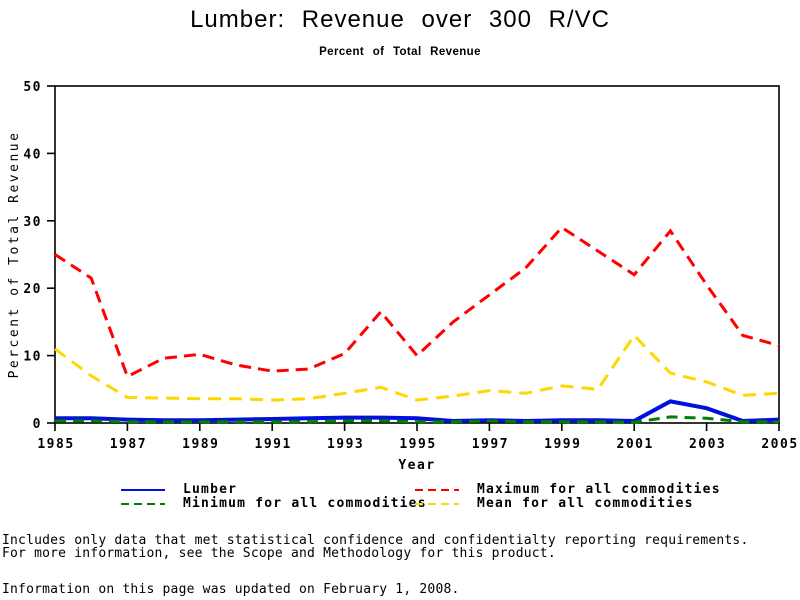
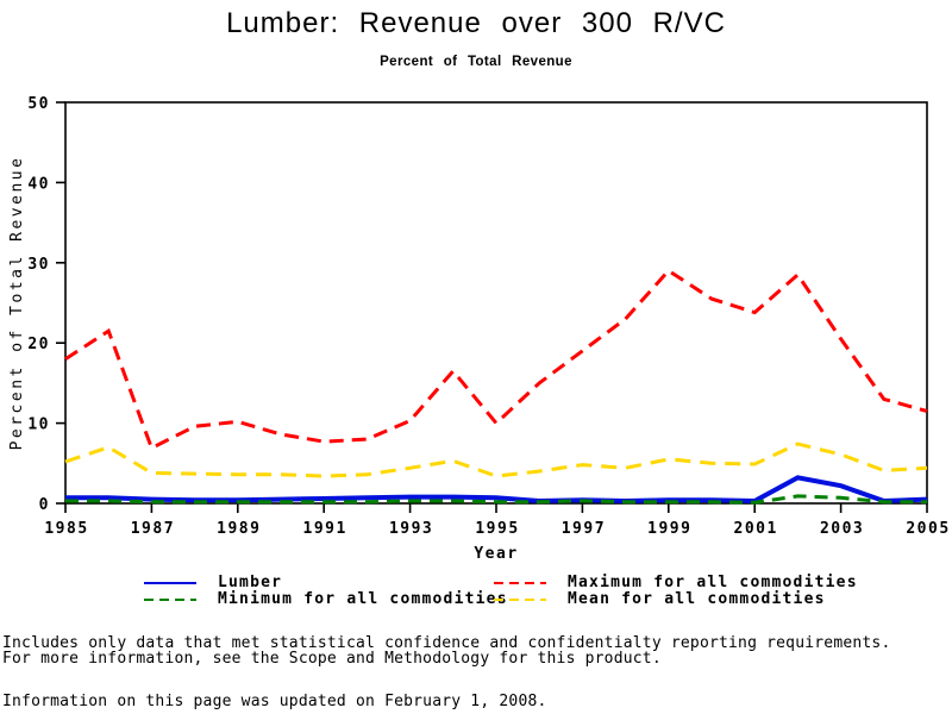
Maximum for all commodities/1985: 25 -> 18
Mean for all commodities/1985: 11 -> 5
Maximum for all commodities/2001: 22 -> 24
Mean for all commodities/2001: 13 -> 5
